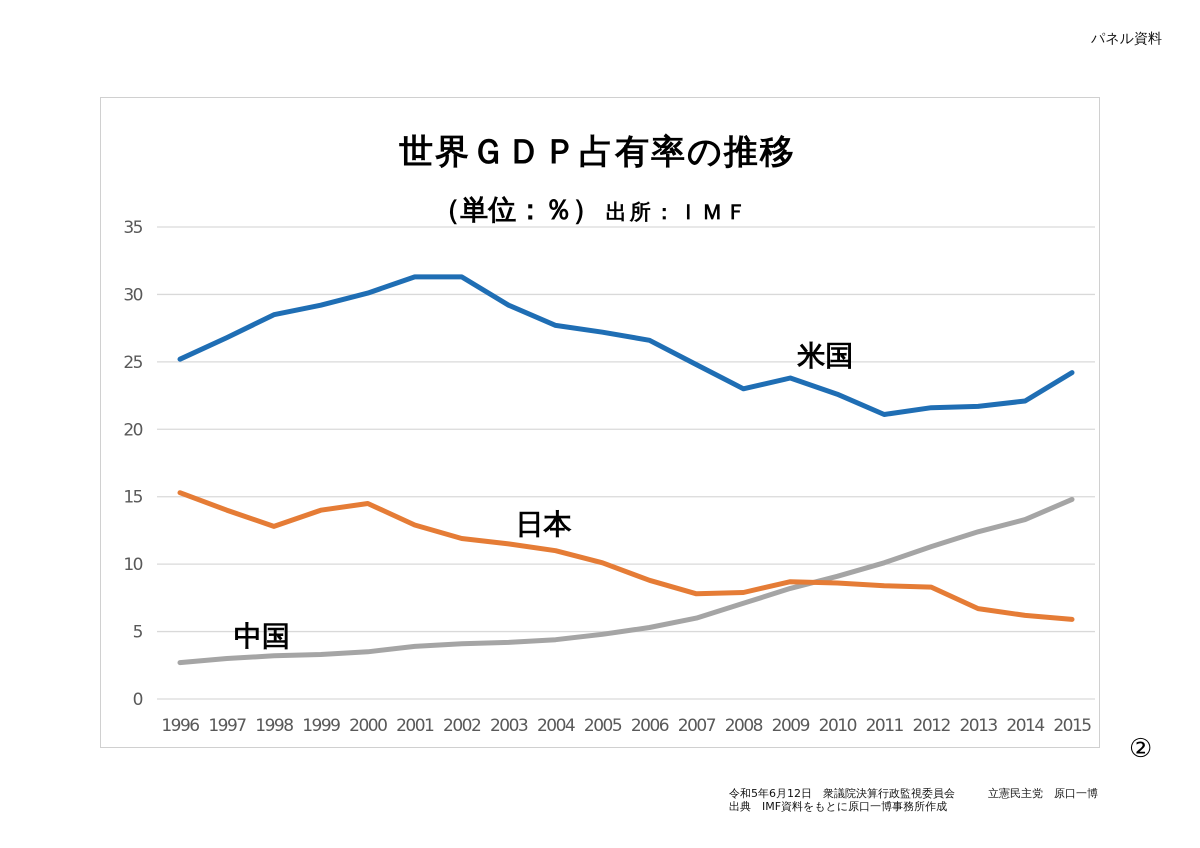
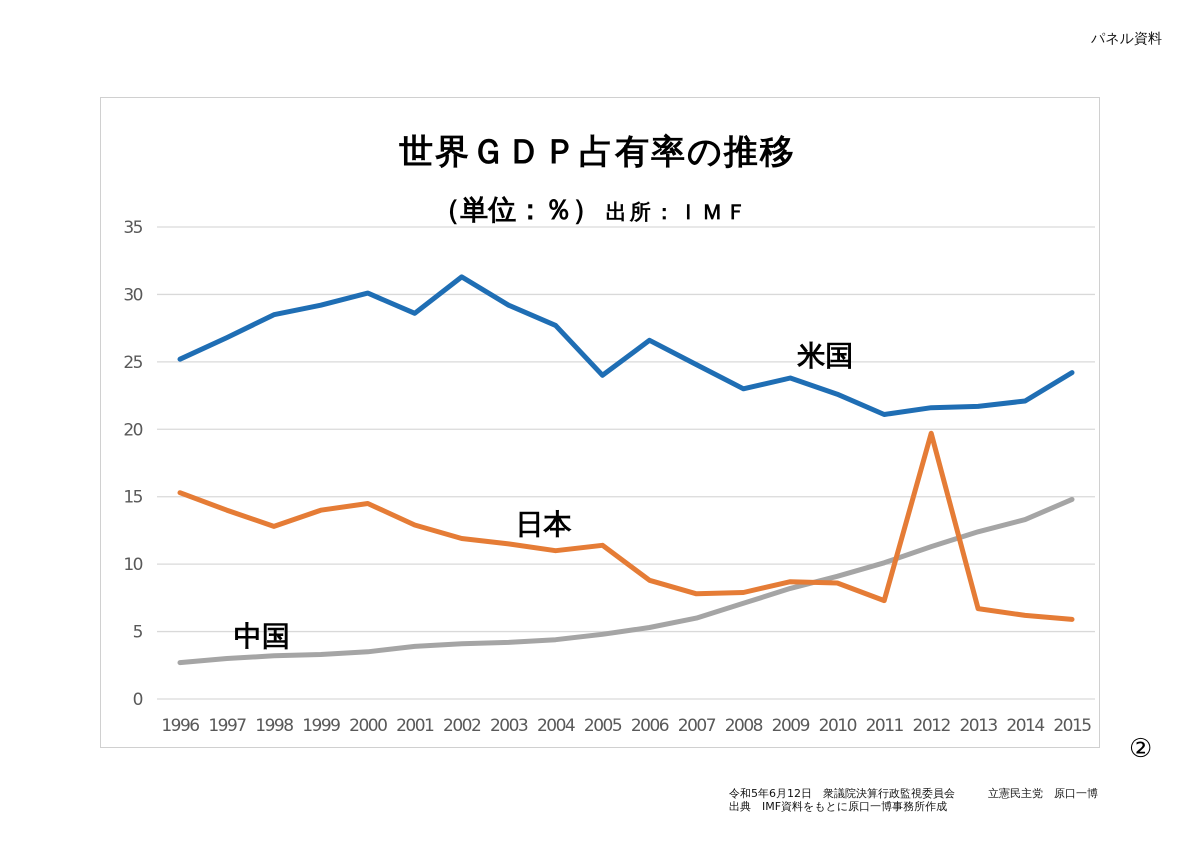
米国/2001: 31.3 -> 28.6
米国/2005: 27.2 -> 24.0
日本/2005: 10.1 -> 11.4
日本/2011: 8.4 -> 7.3
日本/2012: 8.3 -> 19.7
